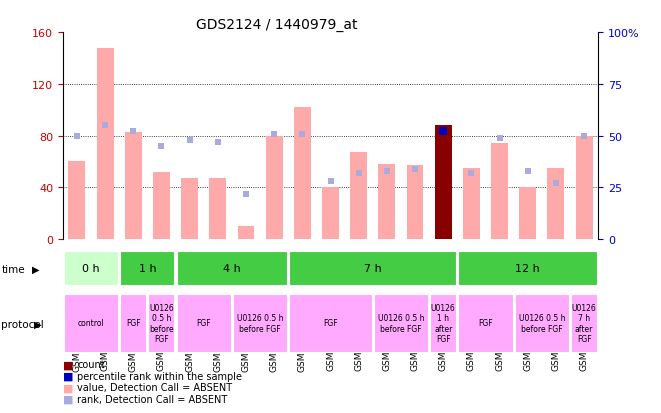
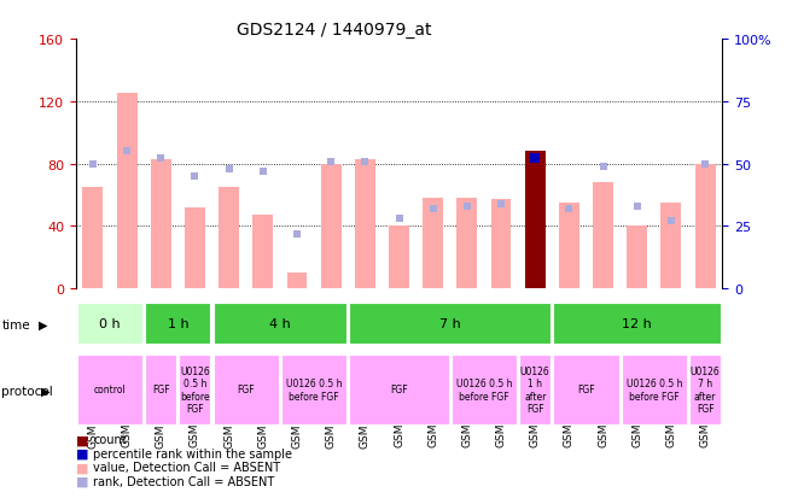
GSM107391: 60 -> 65
GSM107392: 148 -> 125
GSM107395: 47 -> 65
GSM107399: 102 -> 83
GSM107401: 67 -> 58
GSM107406: 74 -> 68
